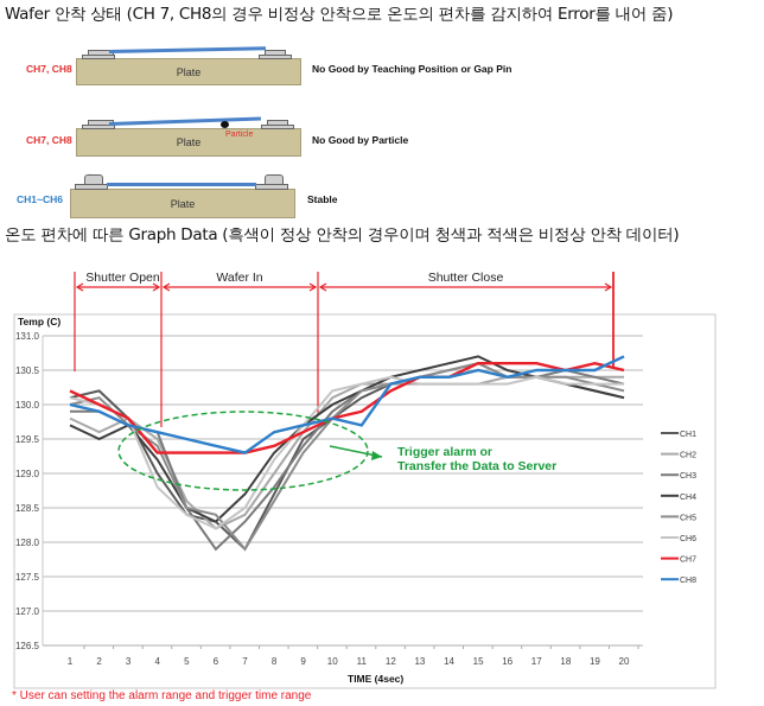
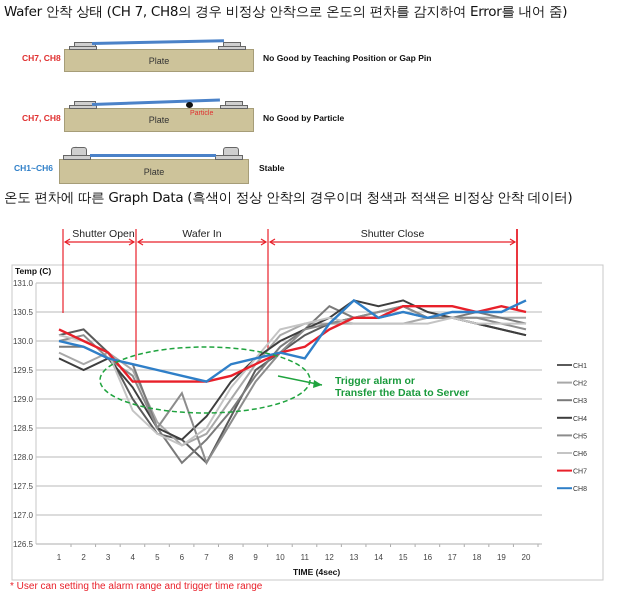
CH5/6: 128.4 -> 129.1
CH3/12: 130.3 -> 130.6
CH4/13: 130.5 -> 130.7
CH8/13: 130.4 -> 130.7
